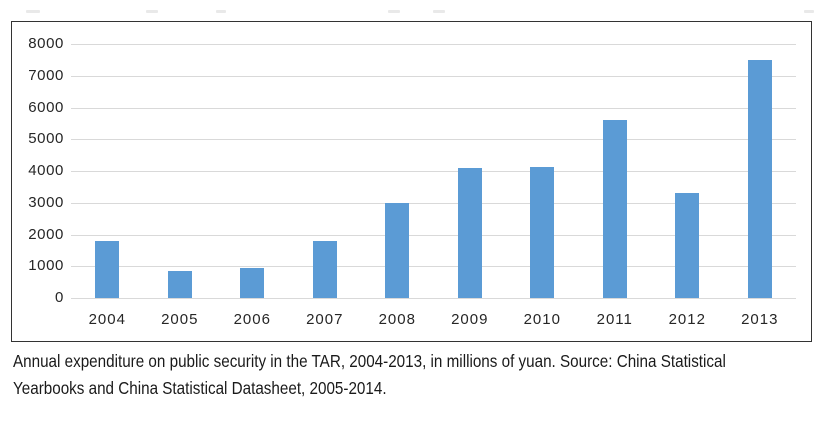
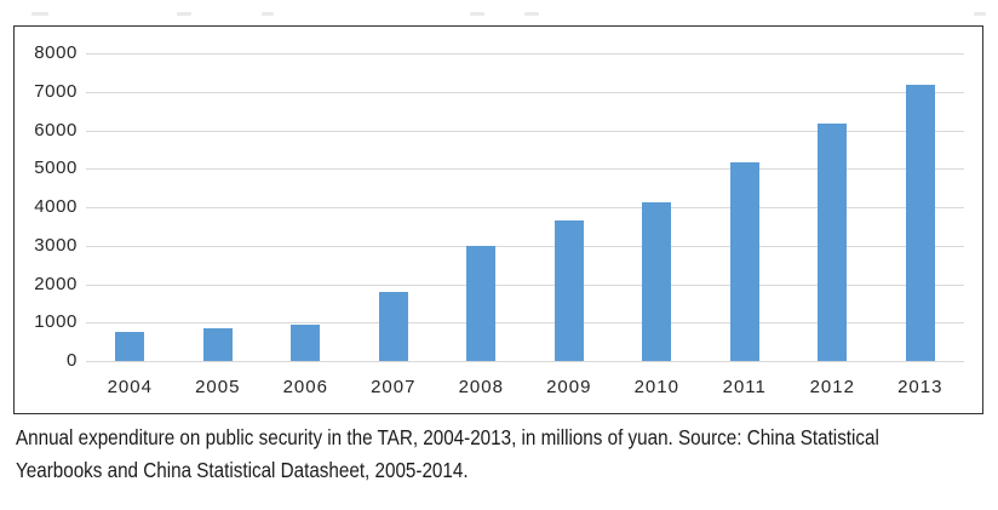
2004: 1800 -> 800
2009: 4100 -> 3700
2011: 5600 -> 5200
2012: 3300 -> 6200
2013: 7500 -> 7200
